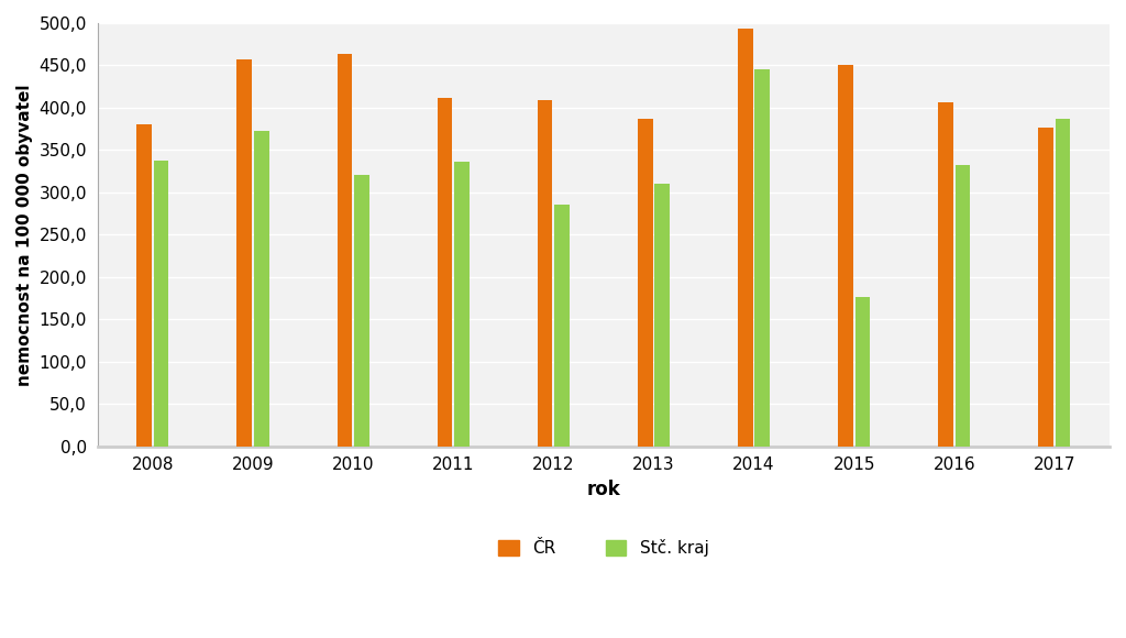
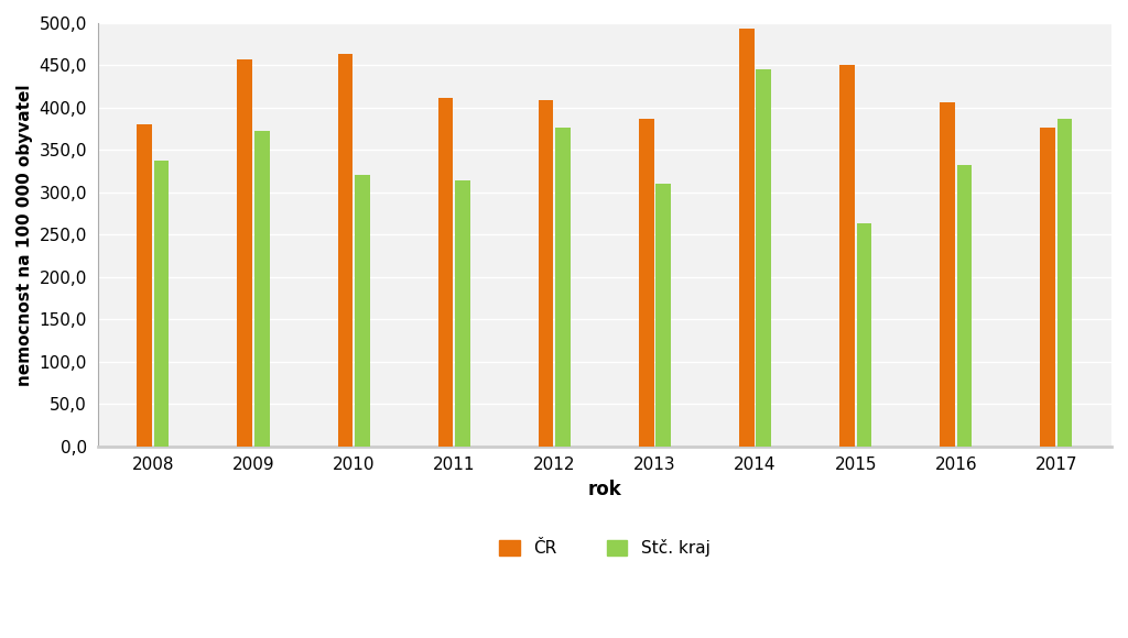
Stč. kraj/2011: 336 -> 314
Stč. kraj/2012: 286 -> 376
Stč. kraj/2015: 176 -> 264
